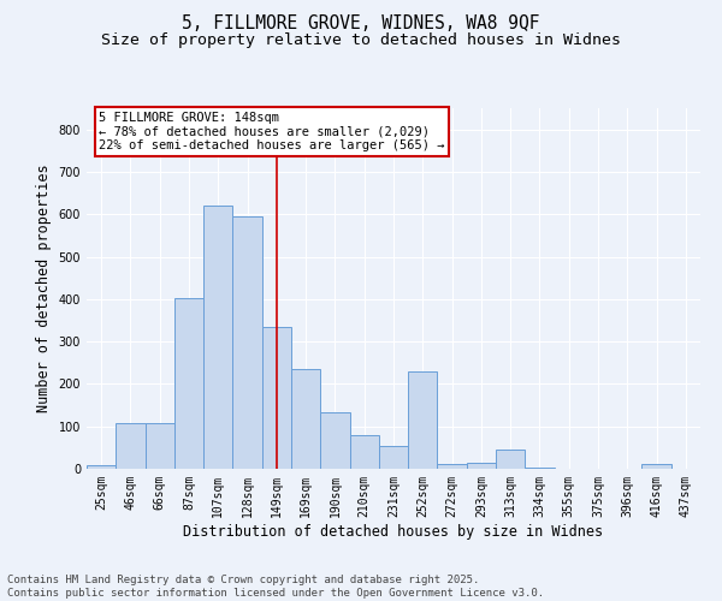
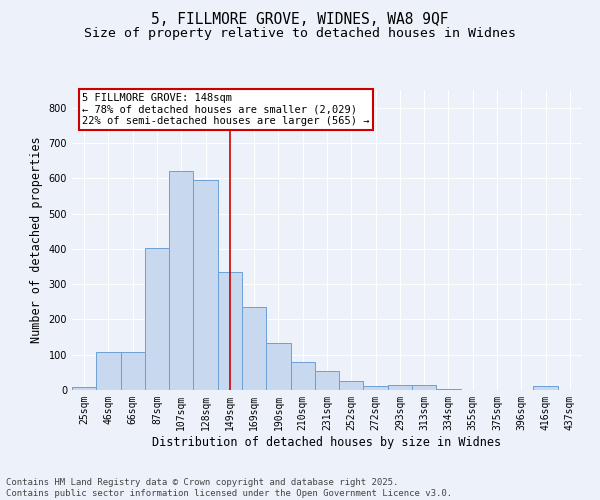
252sqm: 230 -> 25
313sqm: 45 -> 14
